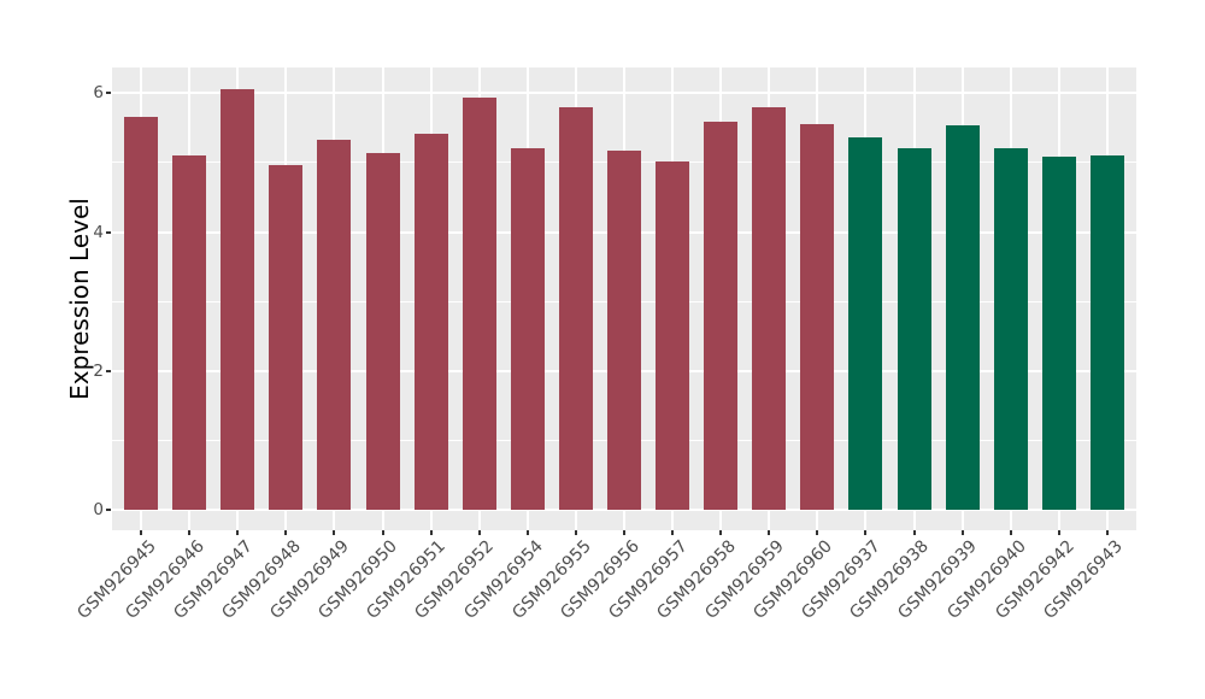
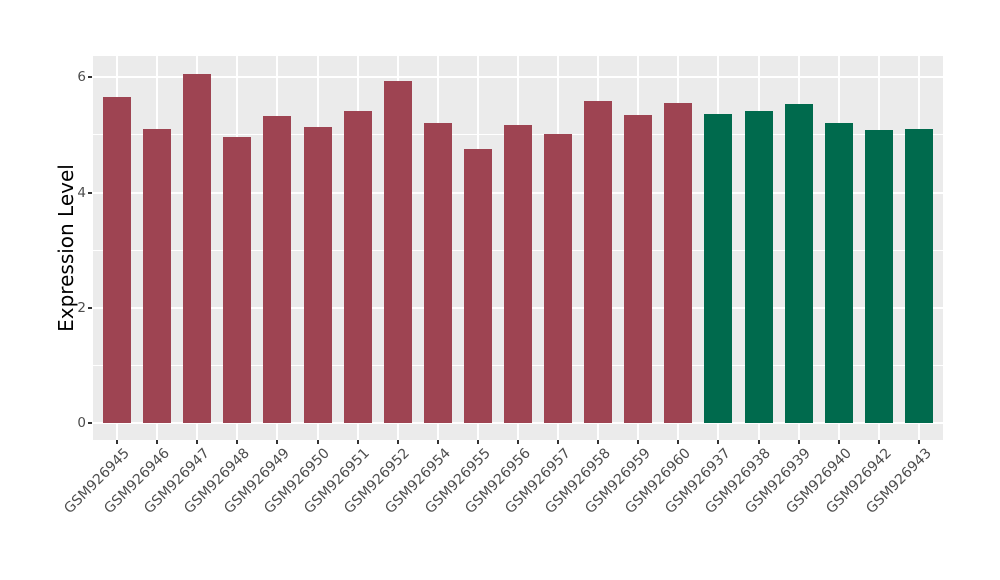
GSM926955: 5.8 -> 4.8
GSM926959: 5.8 -> 5.3
GSM926938: 5.2 -> 5.4
